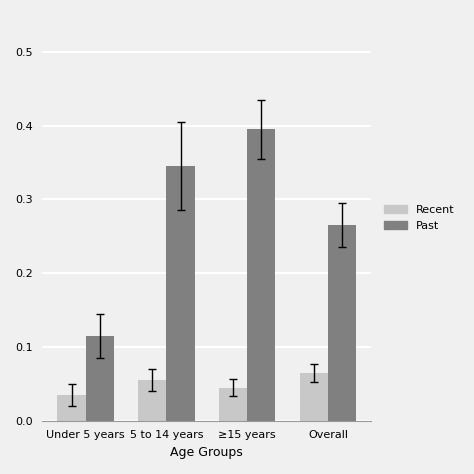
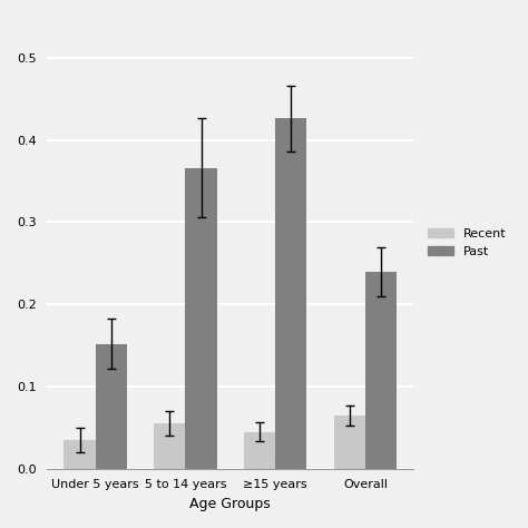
Past/Under 5 years: 0.115 -> 0.152
Past/5 to 14 years: 0.345 -> 0.366
Past/≥15 years: 0.395 -> 0.426
Past/Overall: 0.265 -> 0.240
